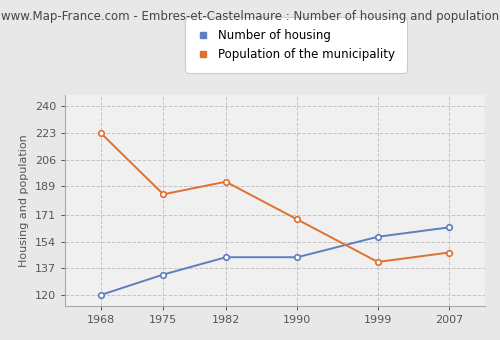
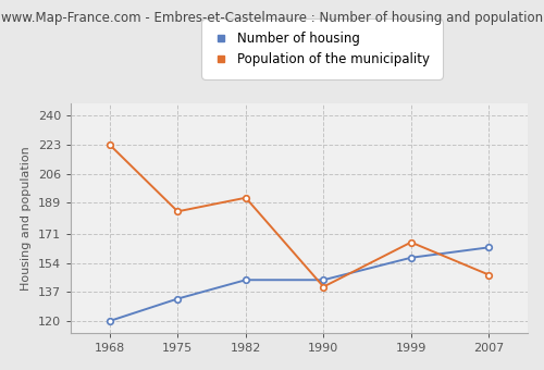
Population of the municipality/1990: 168 -> 140
Population of the municipality/1999: 141 -> 166
